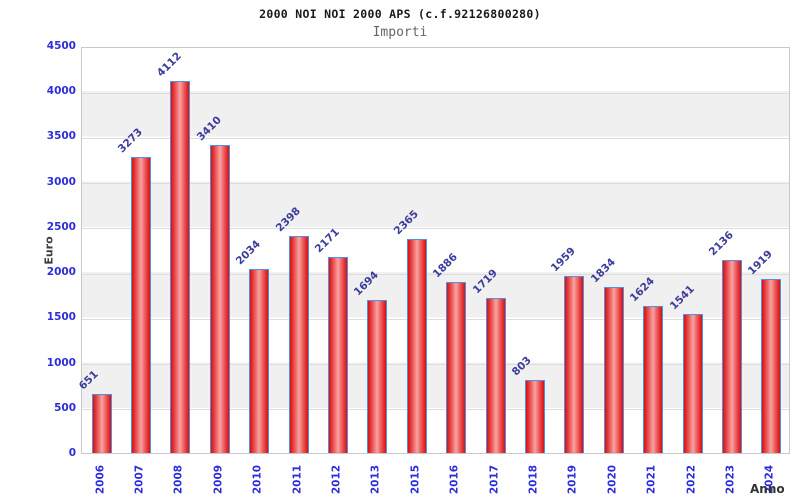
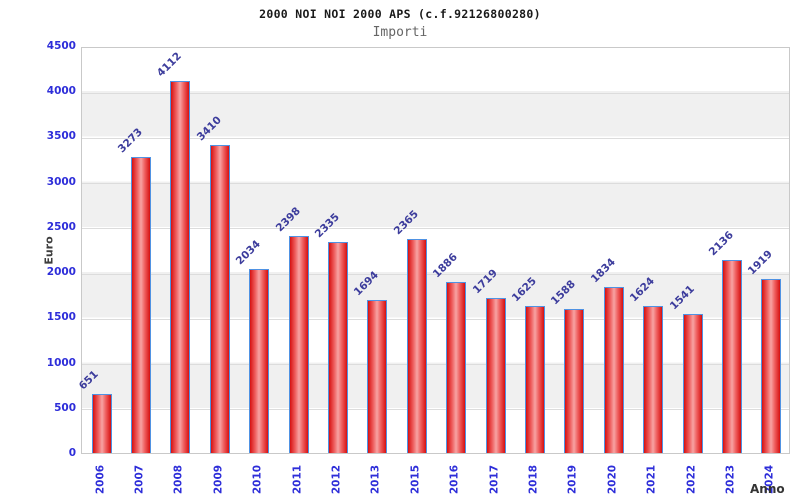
2012: 2171 -> 2335
2018: 803 -> 1625
2019: 1959 -> 1588
